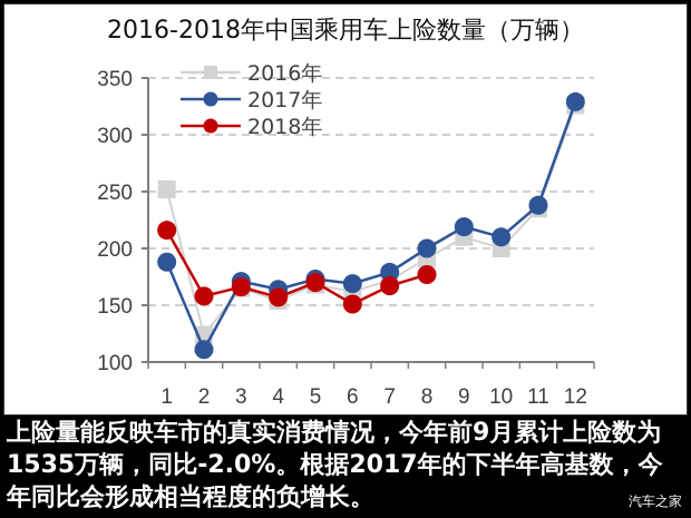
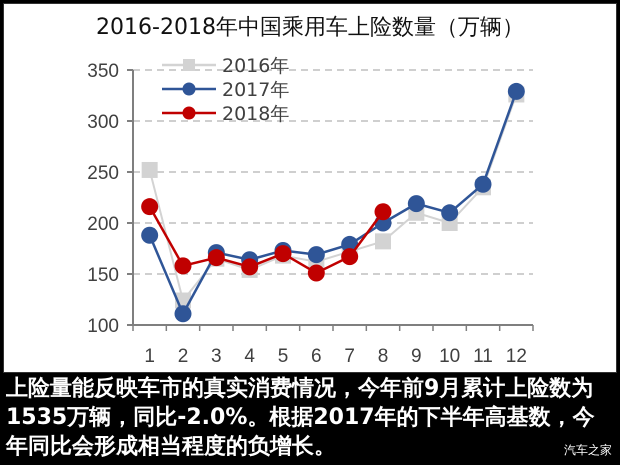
2016年/8: 191 -> 182
2018年/8: 177 -> 211
